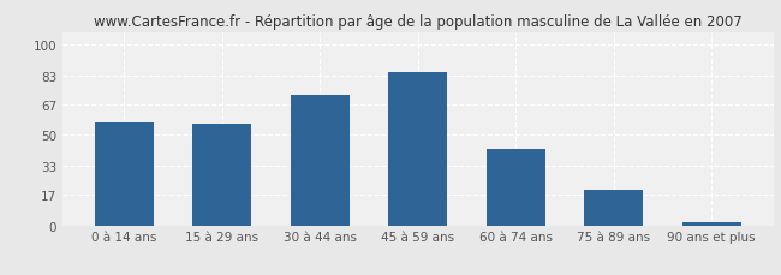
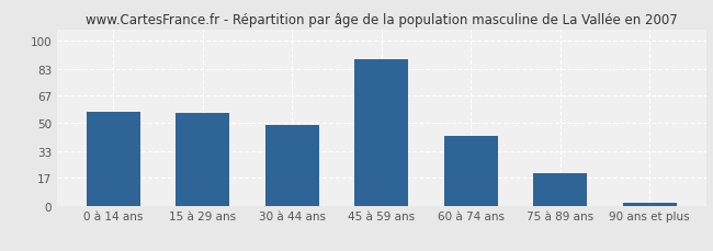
30 à 44 ans: 72 -> 49
45 à 59 ans: 85 -> 89
